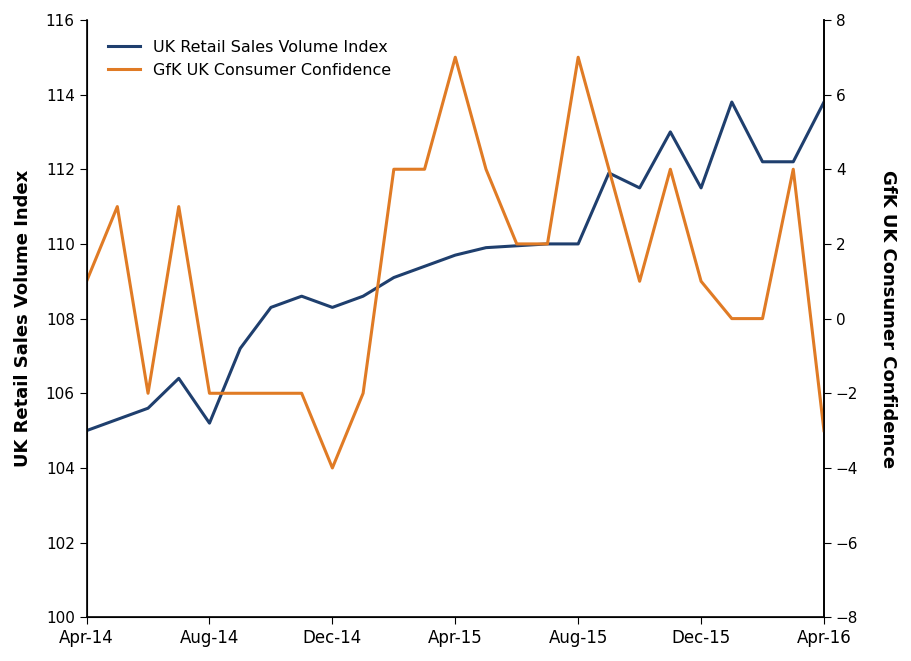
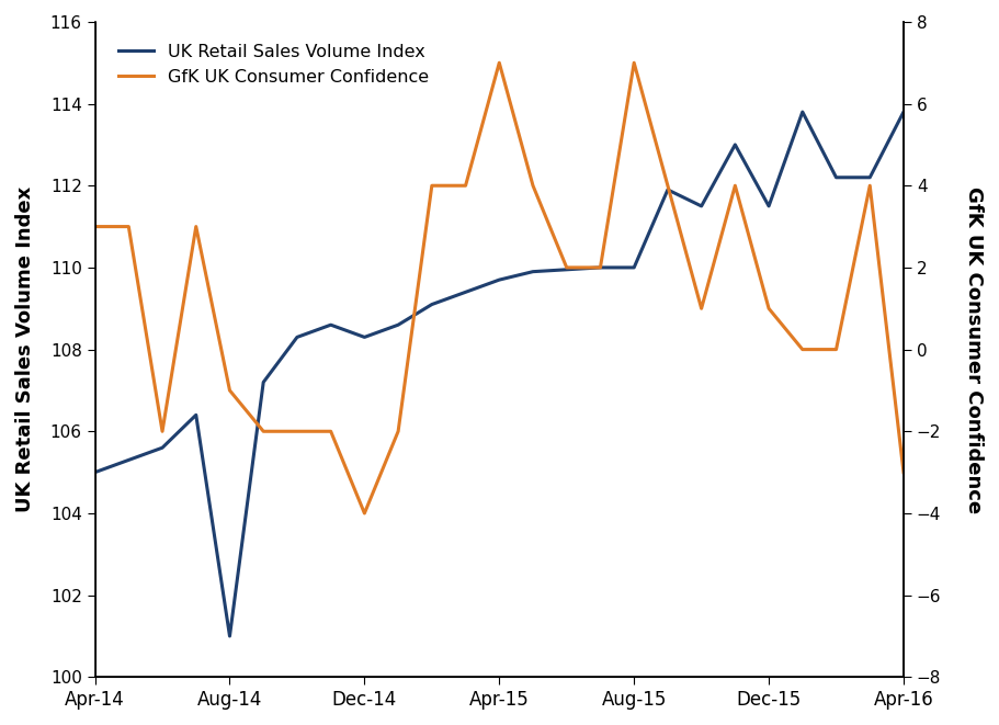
GfK UK Consumer Confidence/Apr-14: 1 -> 3
UK Retail Sales Volume Index/Aug-14: 105.20 -> 101.00
GfK UK Consumer Confidence/Aug-14: -2 -> -1
